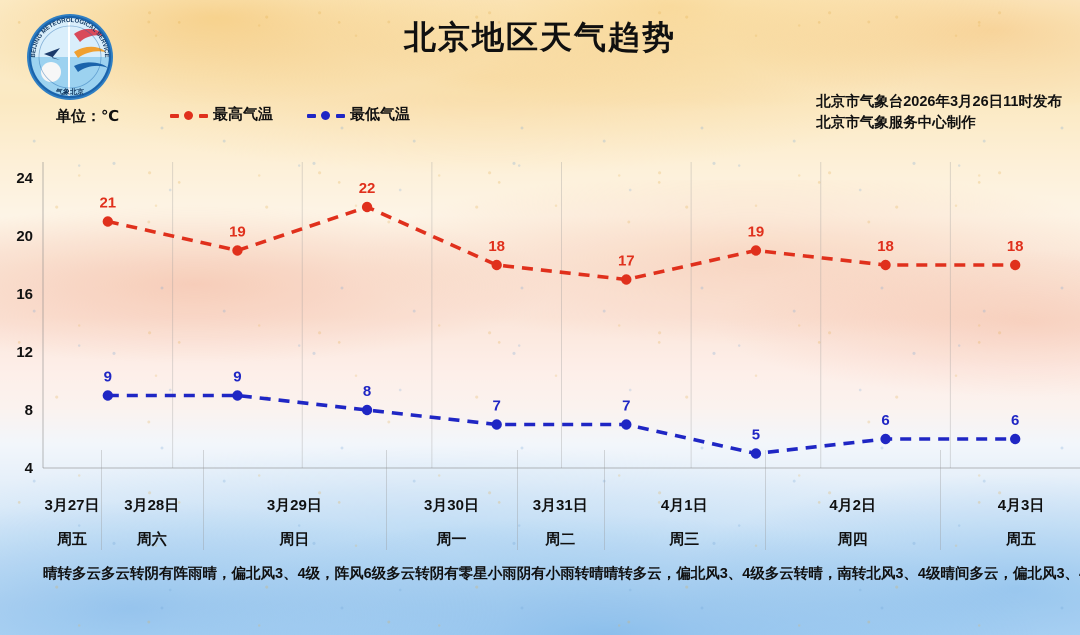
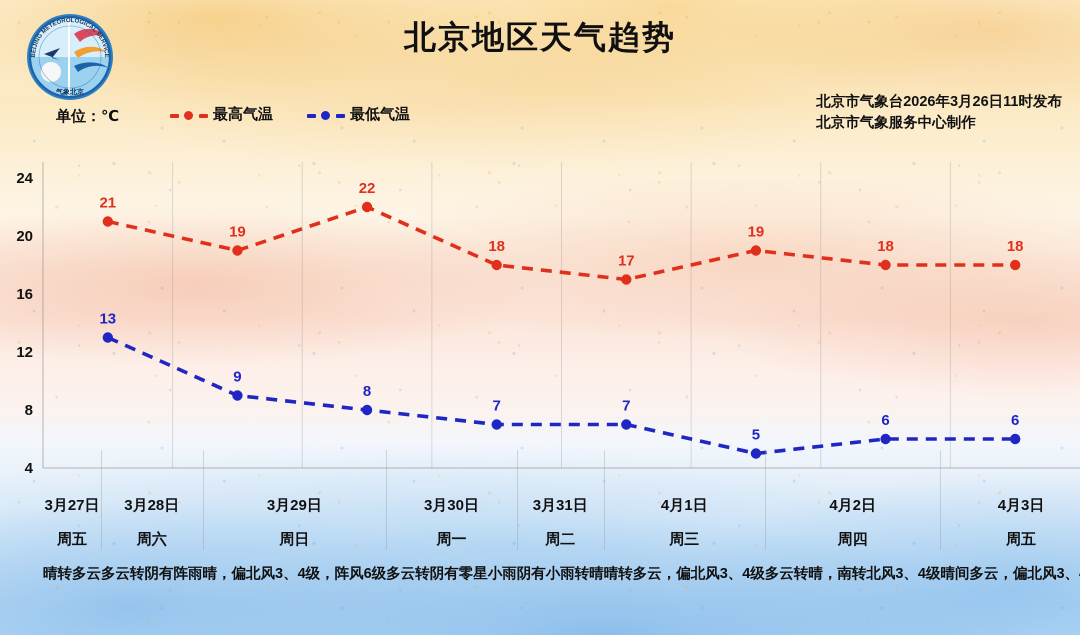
最低气温/3月27日: 9 -> 13
